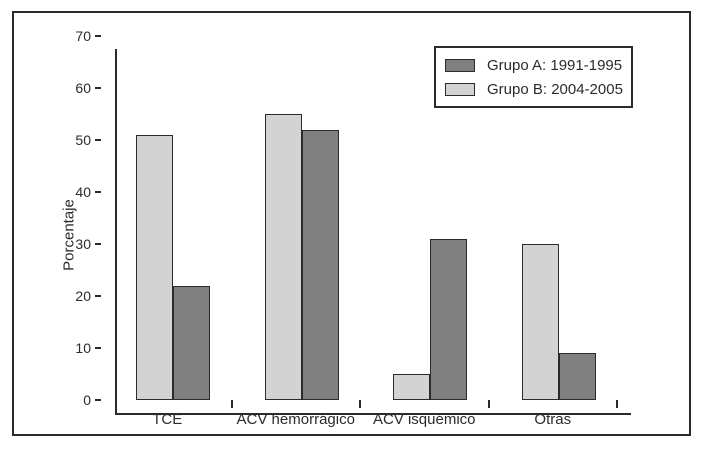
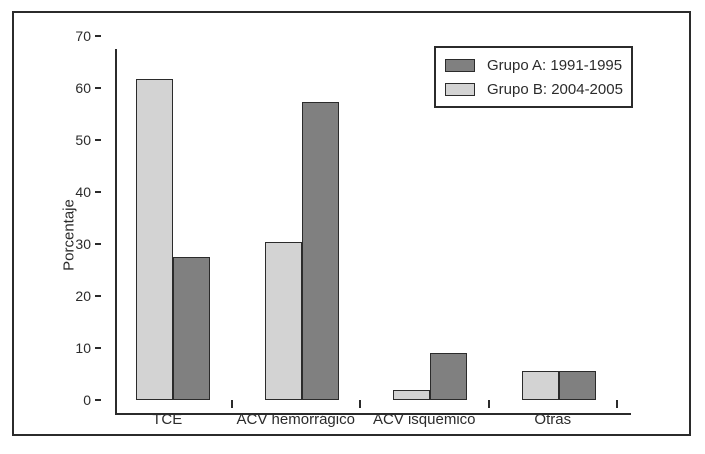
Grupo A: 1991-1995/TCE: 22 -> 28
Grupo B: 2004-2005/TCE: 51 -> 62
Grupo A: 1991-1995/ACV hemorrágico: 52 -> 57
Grupo B: 2004-2005/ACV hemorrágico: 55 -> 30
Grupo A: 1991-1995/ACV isquémico: 31 -> 9
Grupo B: 2004-2005/ACV isquémico: 5 -> 2
Grupo A: 1991-1995/Otras: 9 -> 6
Grupo B: 2004-2005/Otras: 30 -> 6
